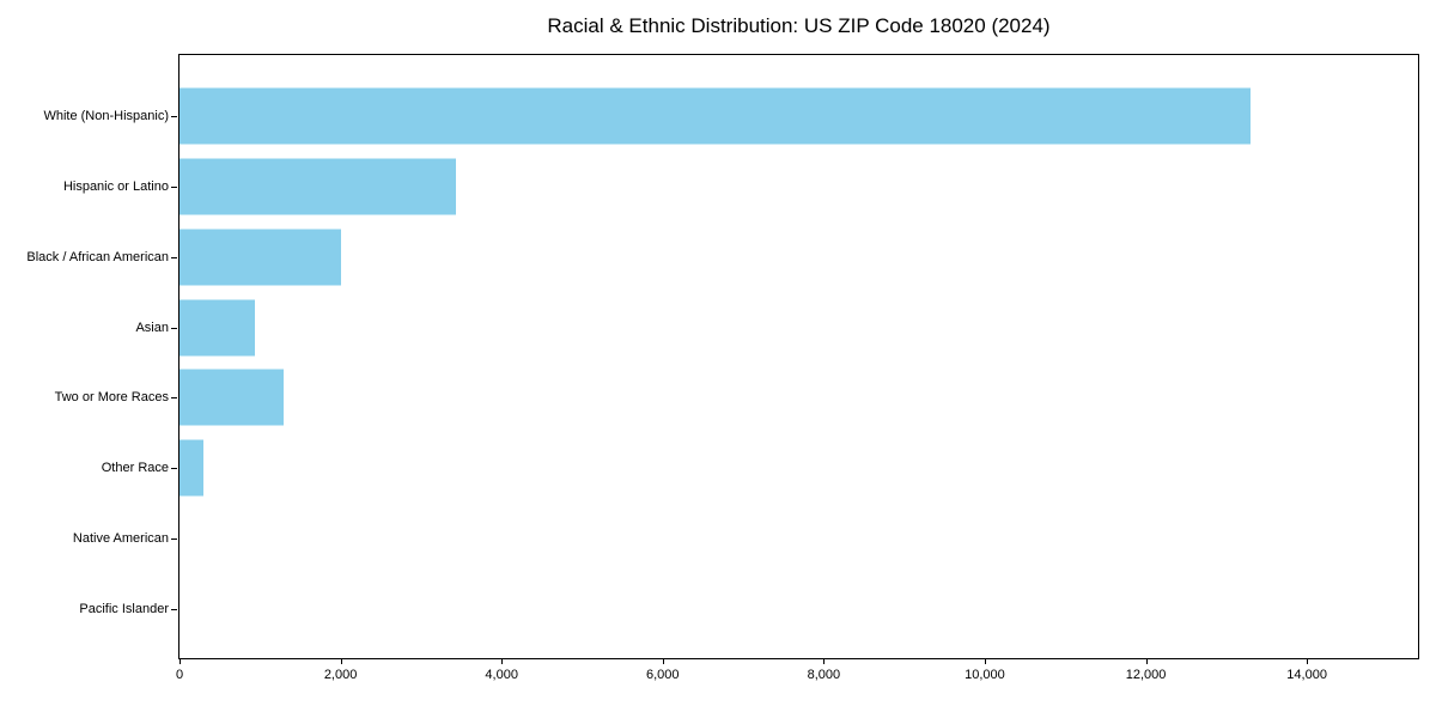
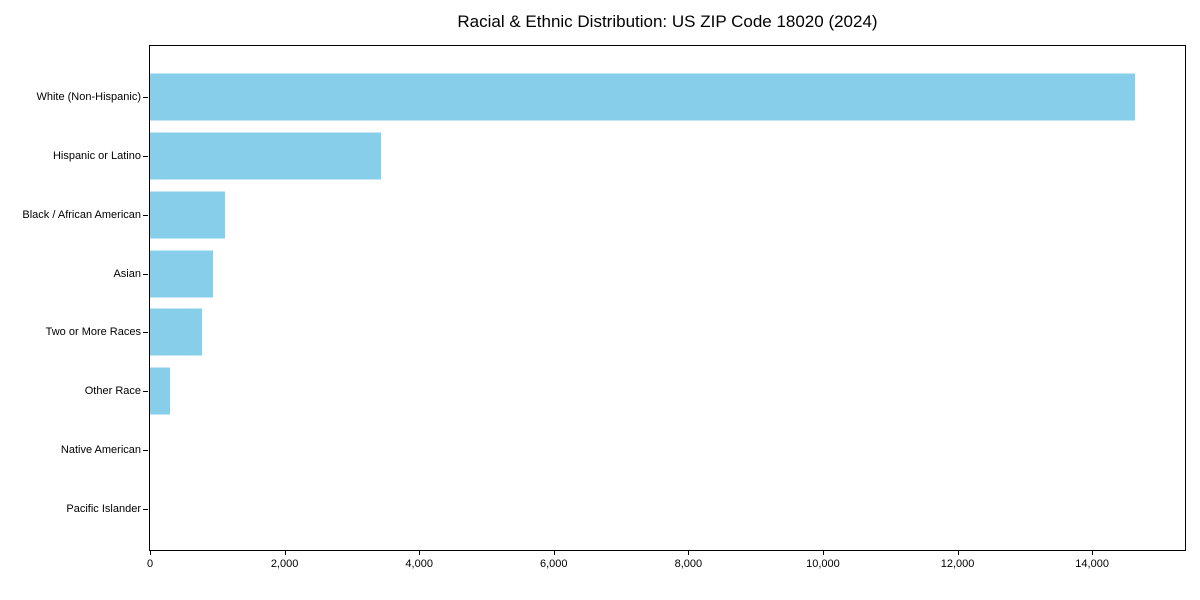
White (Non-Hispanic): 13300 -> 14600
Black / African American: 2000 -> 1100
Two or More Races: 1300 -> 800
